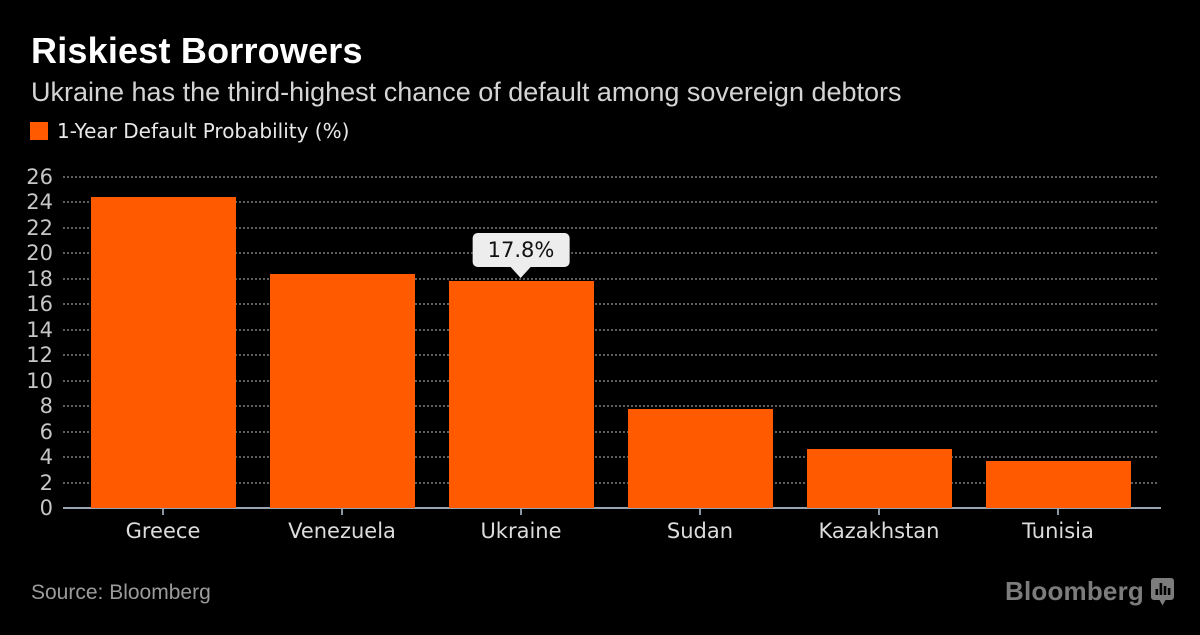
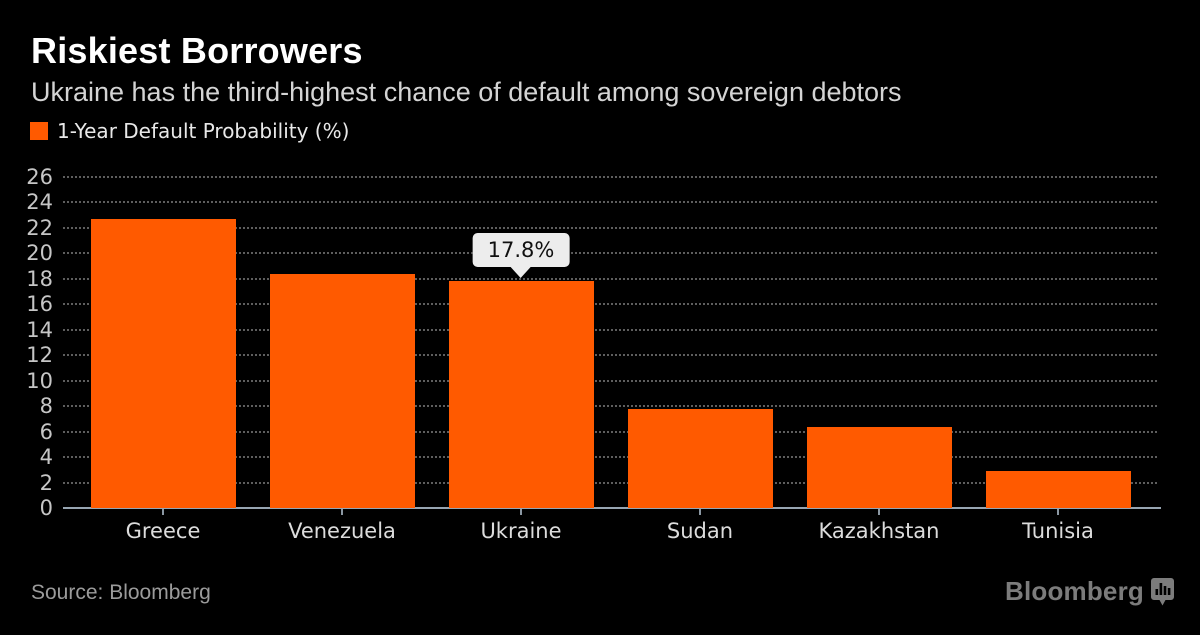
Greece: 24.4 -> 22.7
Kazakhstan: 4.6 -> 6.4
Tunisia: 3.7 -> 2.9
